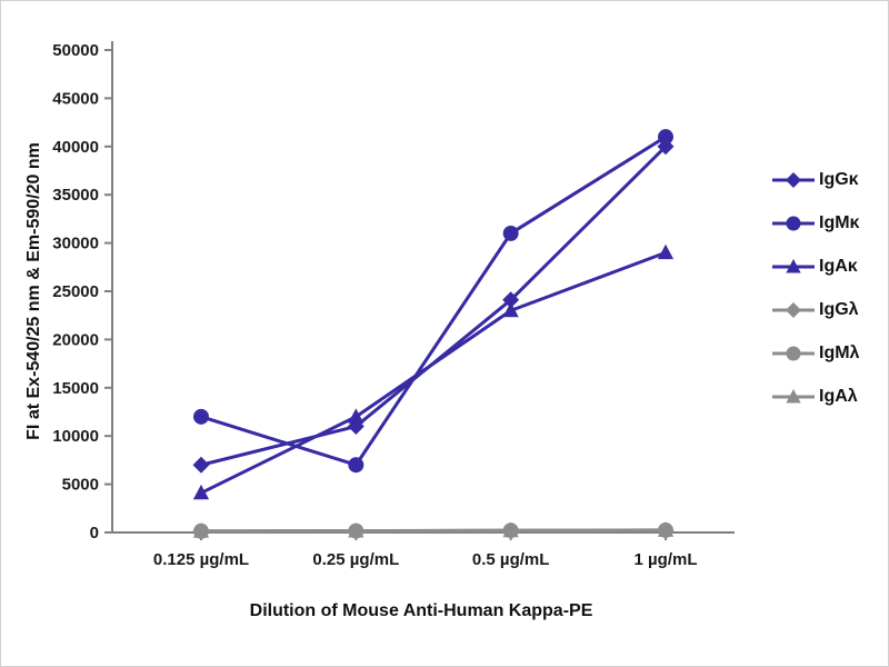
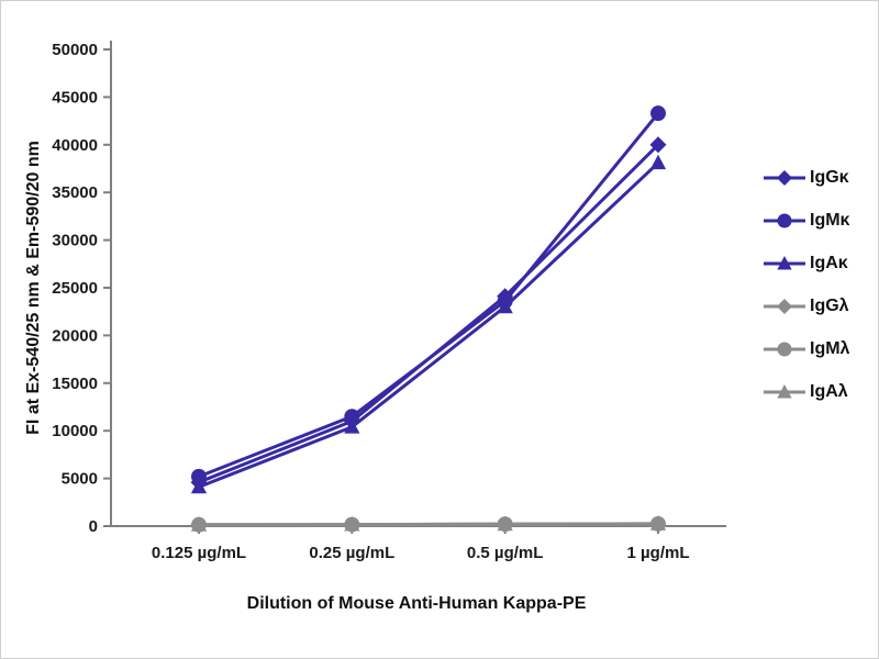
IgGκ/0.125 µg/mL: 7000 -> 5000
IgMκ/0.125 µg/mL: 12000 -> 5000
IgMκ/0.25 µg/mL: 7000 -> 12000
IgAκ/0.25 µg/mL: 12000 -> 10000
IgMκ/0.5 µg/mL: 31000 -> 24000
IgMκ/1 µg/mL: 41000 -> 43000
IgAκ/1 µg/mL: 29000 -> 38000
